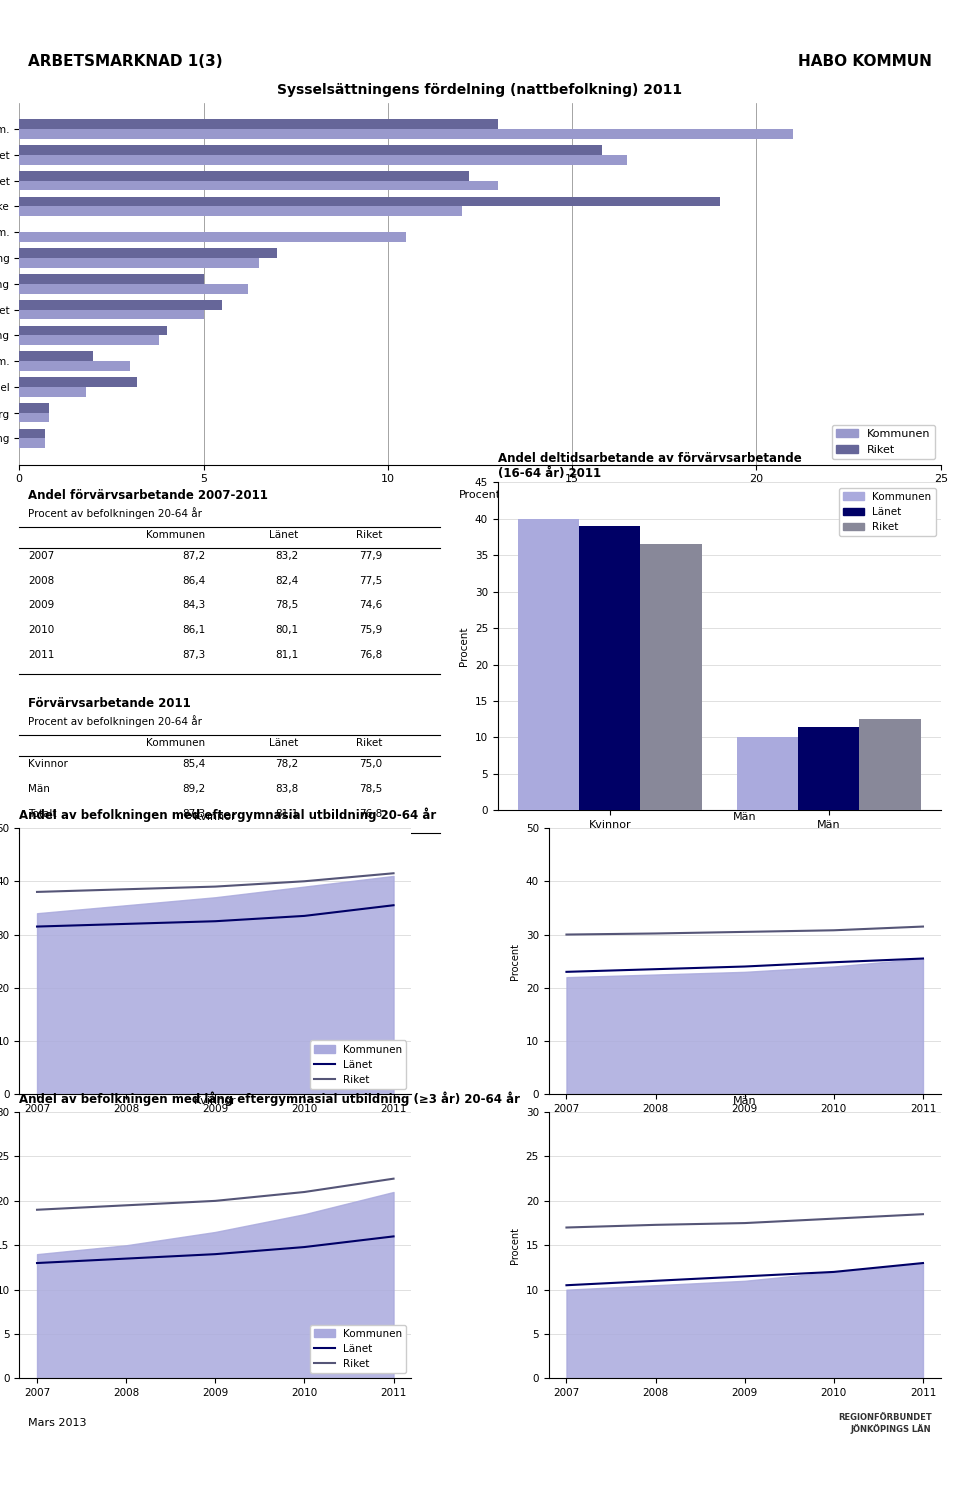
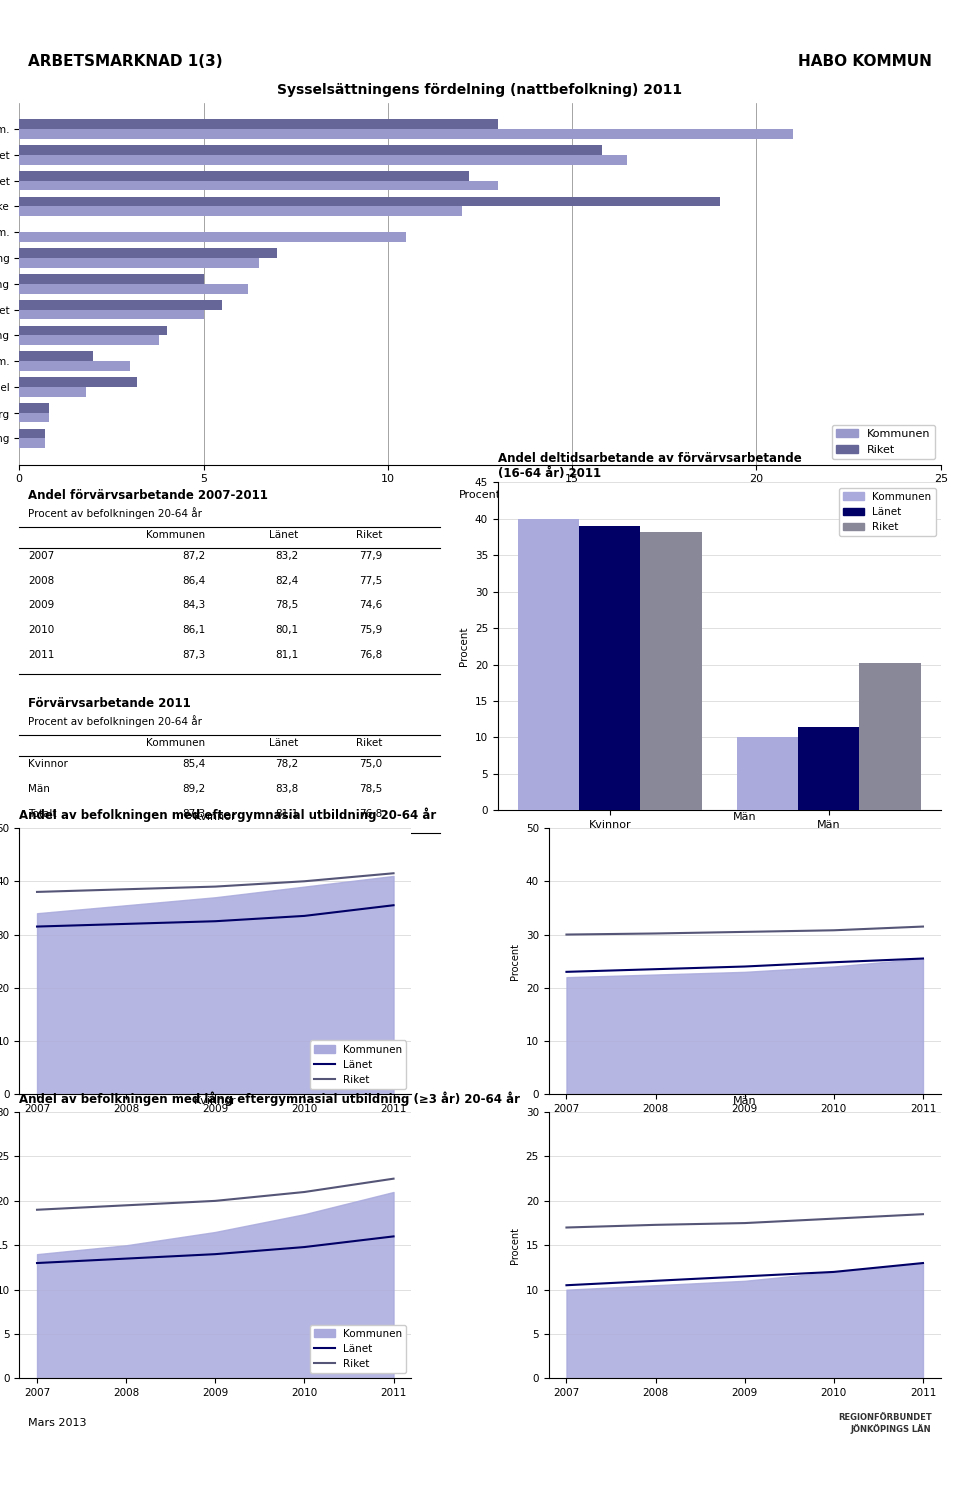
Andel deltidsarbetande av förvärvsarbetande (16-64 år) 2011/Riket/Kvinnor: 36.5 -> 38.2
Andel deltidsarbetande av förvärvsarbetande (16-64 år) 2011/Riket/Män: 12.5 -> 20.2
